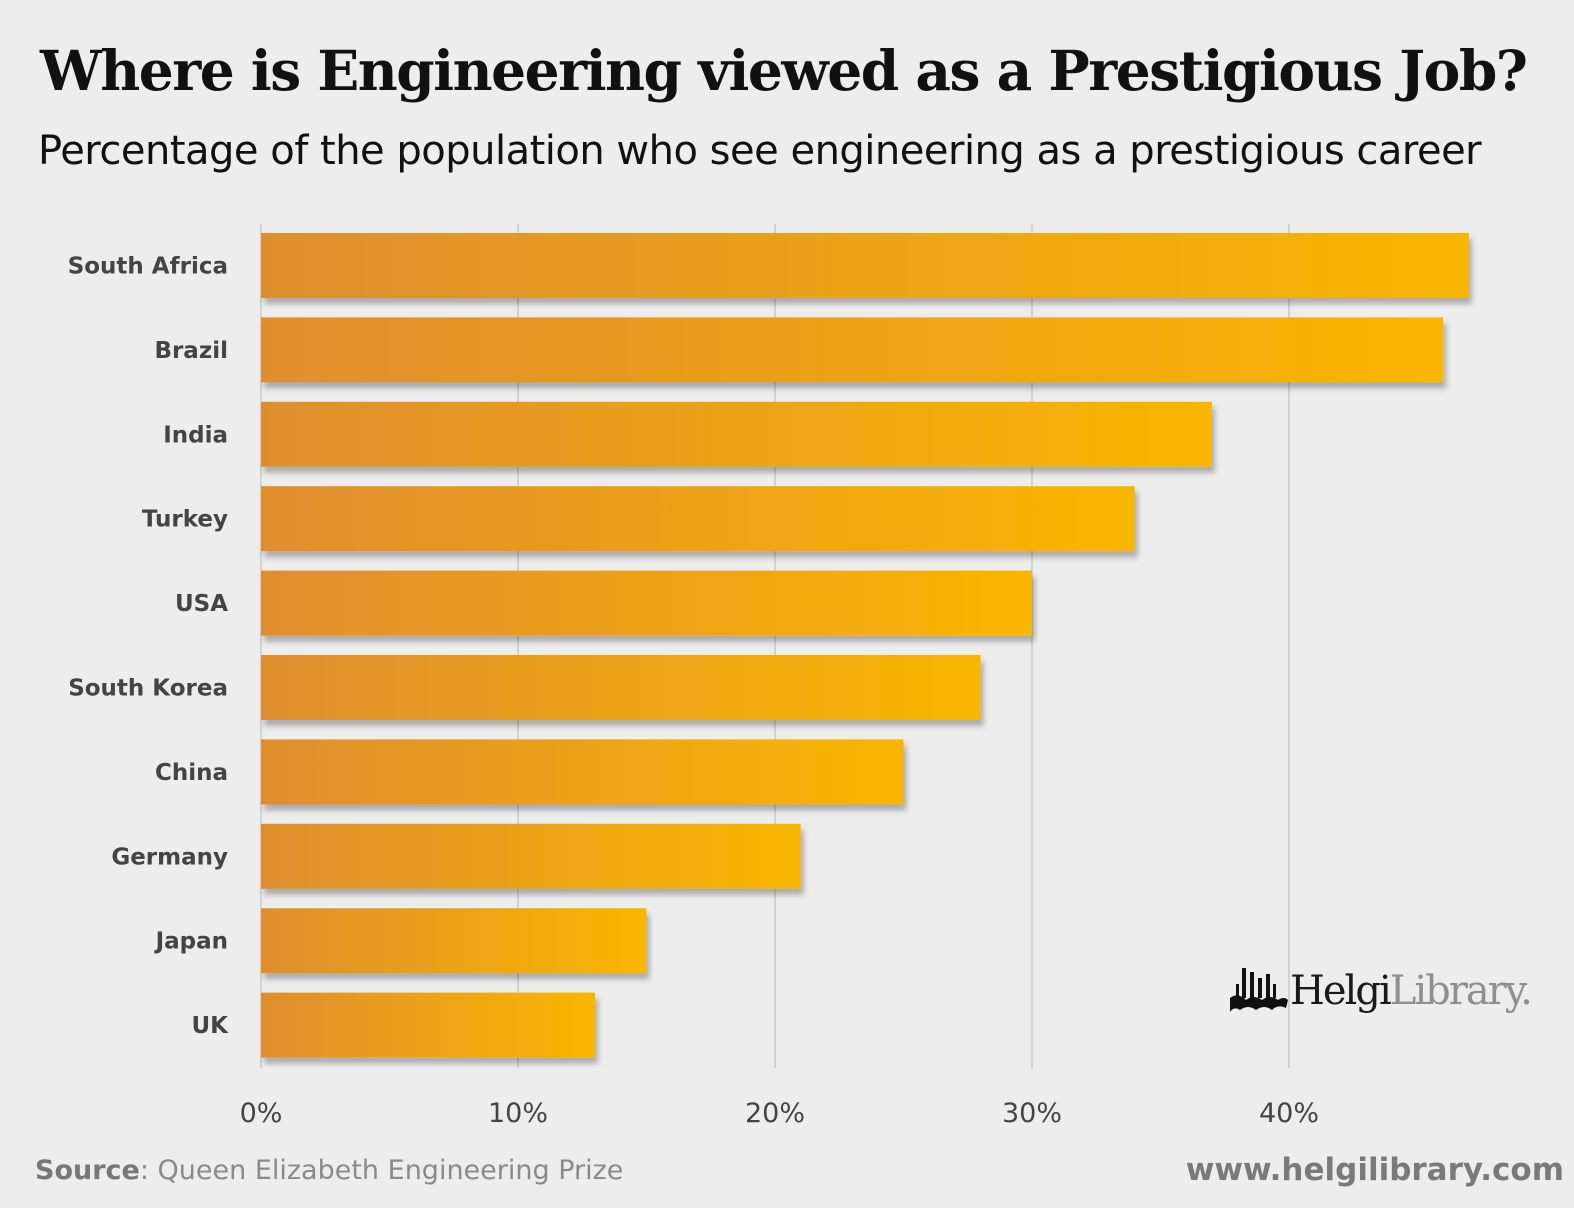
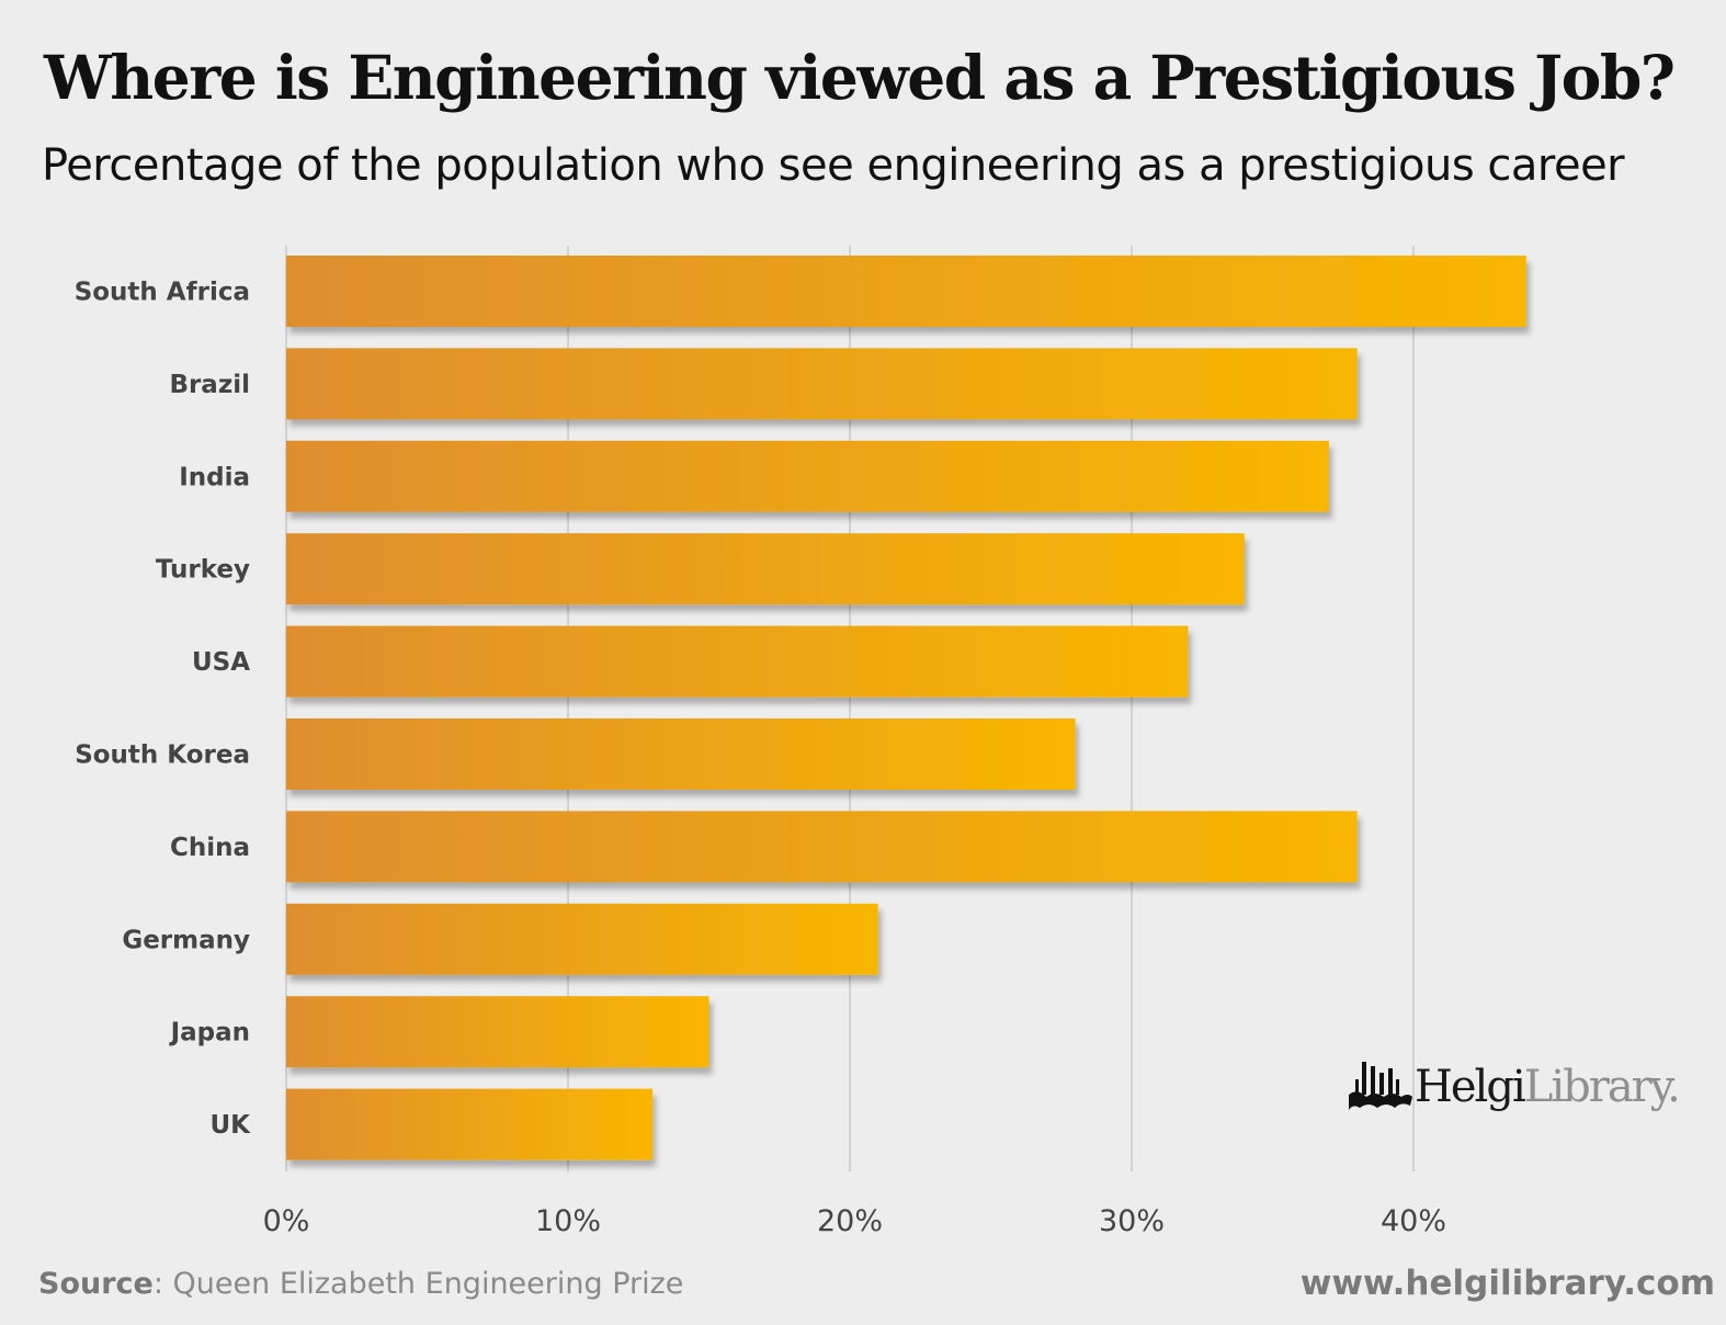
South Africa: 47% -> 44%
Brazil: 46% -> 38%
USA: 30% -> 32%
China: 25% -> 38%
